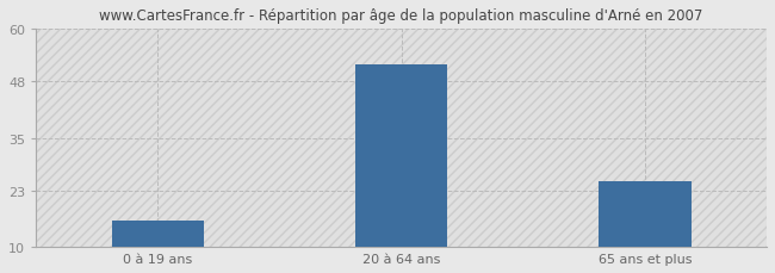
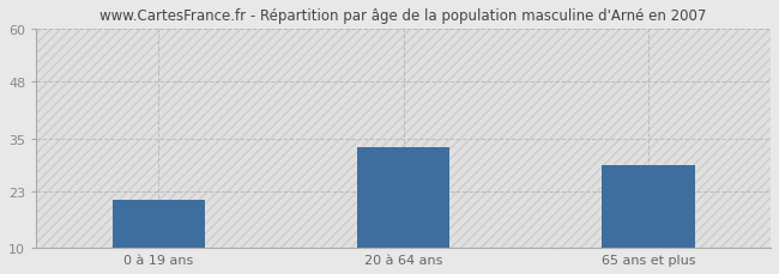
0 à 19 ans: 16 -> 21
20 à 64 ans: 52 -> 33
65 ans et plus: 25 -> 29
